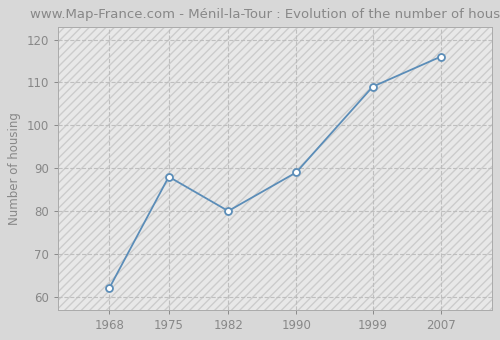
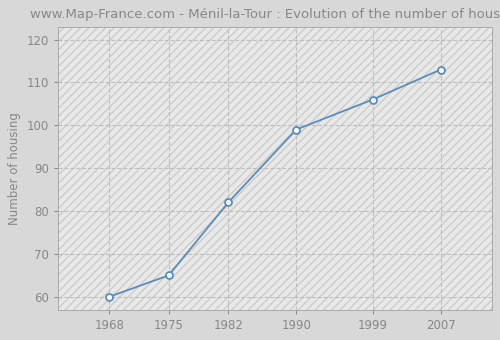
1968: 62 -> 60
1975: 88 -> 65
1982: 80 -> 82
1990: 89 -> 99
1999: 109 -> 106
2007: 116 -> 113
